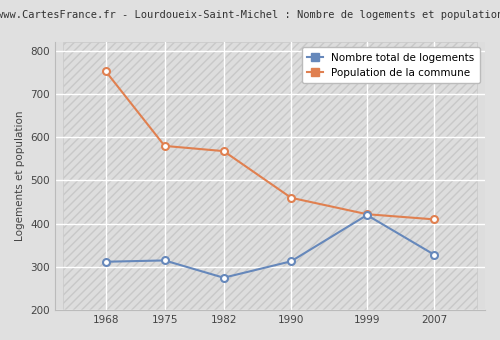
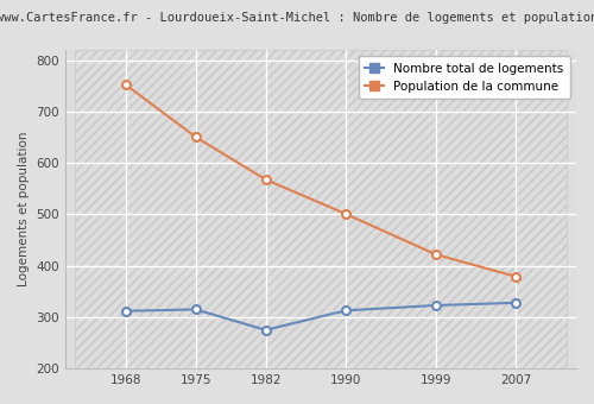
Population de la commune/1975: 580 -> 651
Population de la commune/1990: 460 -> 501
Nombre total de logements/1999: 420 -> 323
Population de la commune/2007: 410 -> 379
